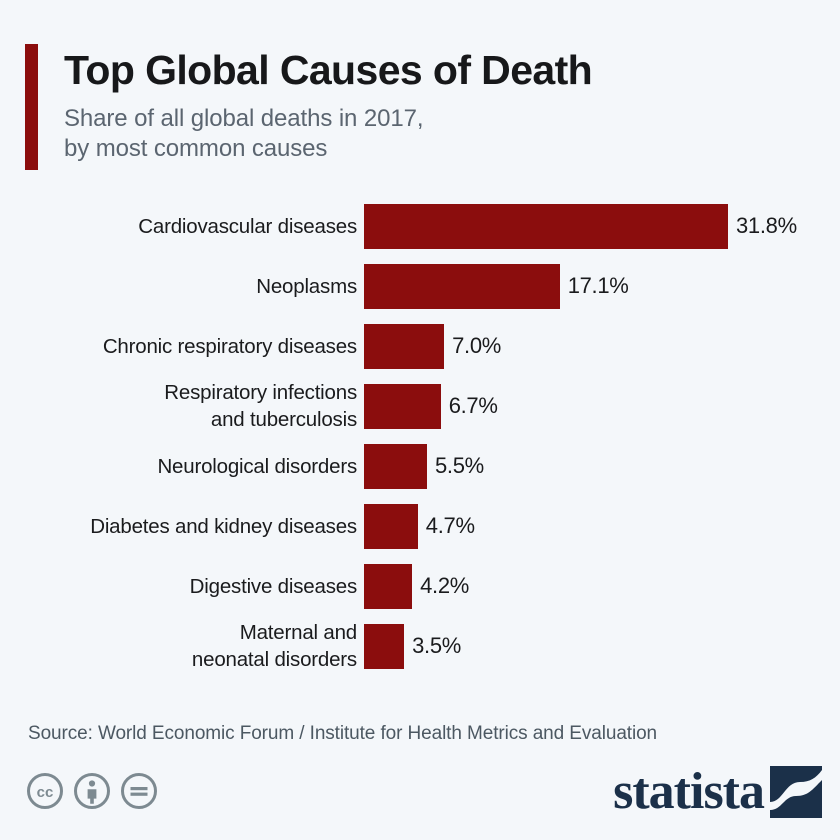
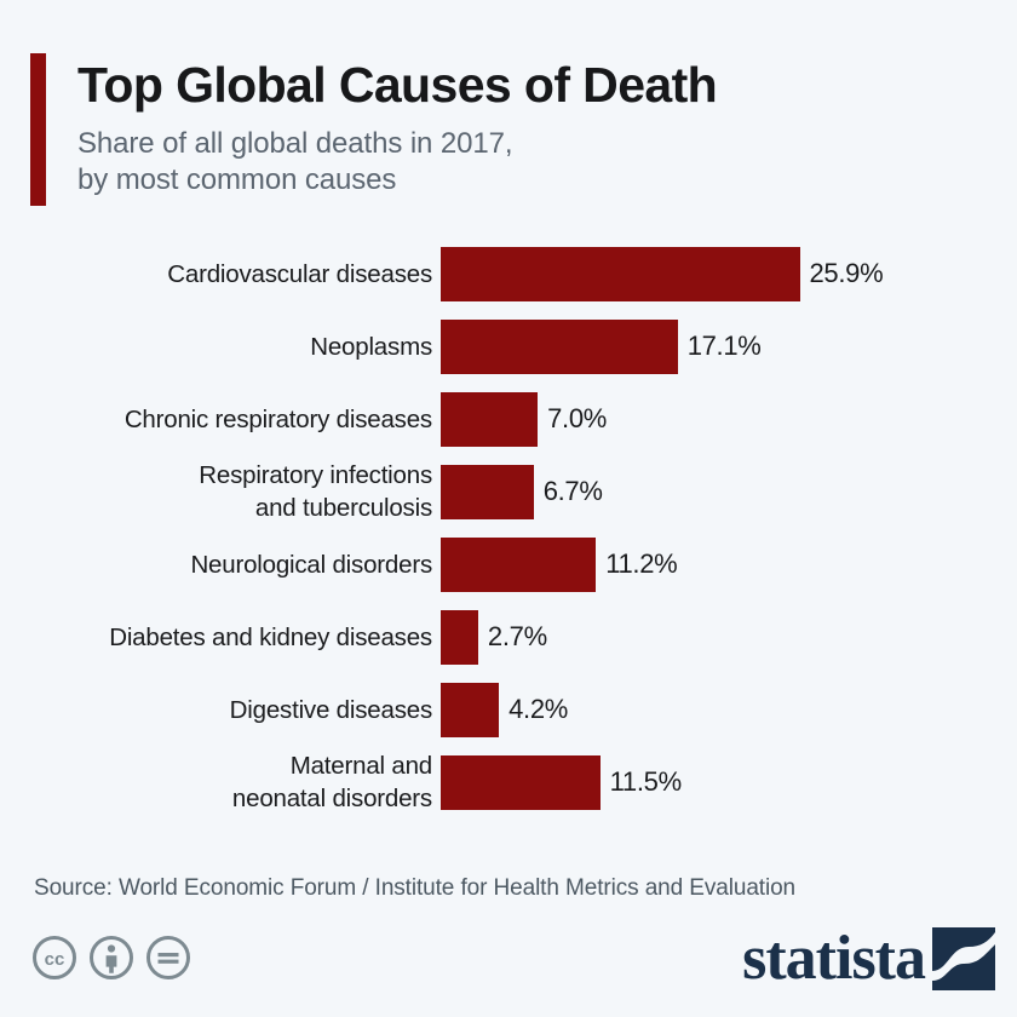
Cardiovascular diseases: 31.8% -> 25.9%
Neurological disorders: 5.5% -> 11.2%
Diabetes and kidney diseases: 4.7% -> 2.7%
Maternal and neonatal disorders: 3.5% -> 11.5%
